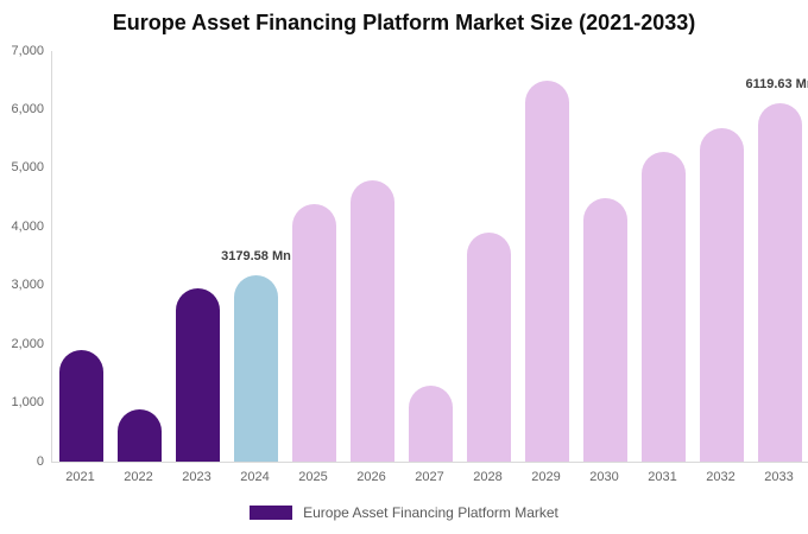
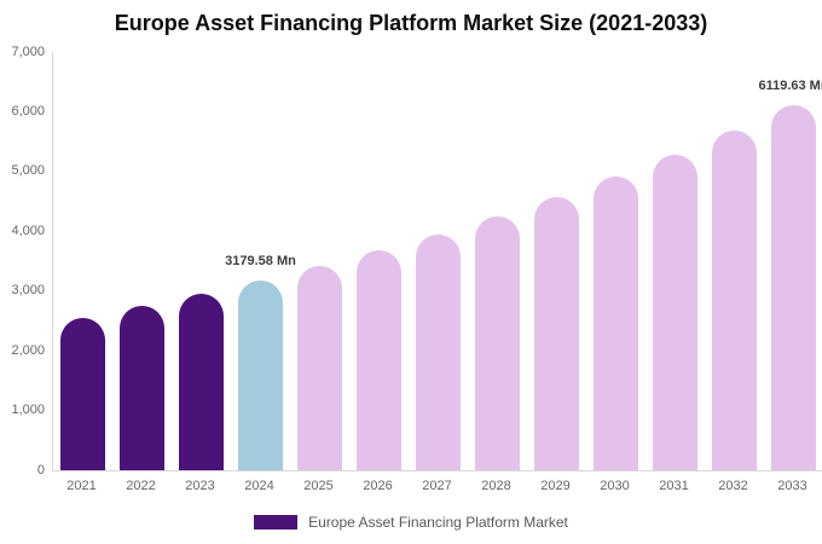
2021: 1900 -> 2600
2022: 900 -> 2700
2025: 4400 -> 3400
2026: 4800 -> 3700
2027: 1300 -> 4000
2028: 3900 -> 4300
2029: 6500 -> 4600
2030: 4500 -> 4900
